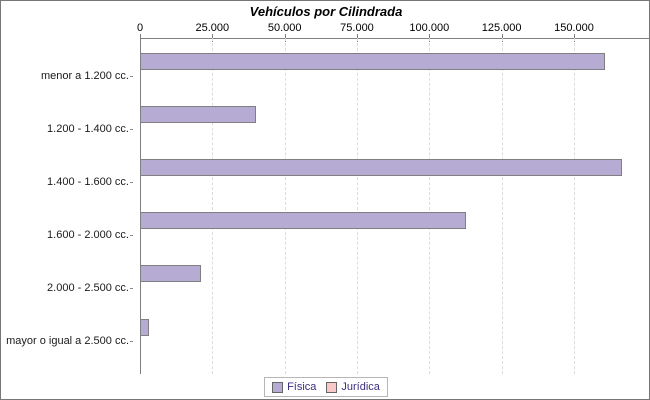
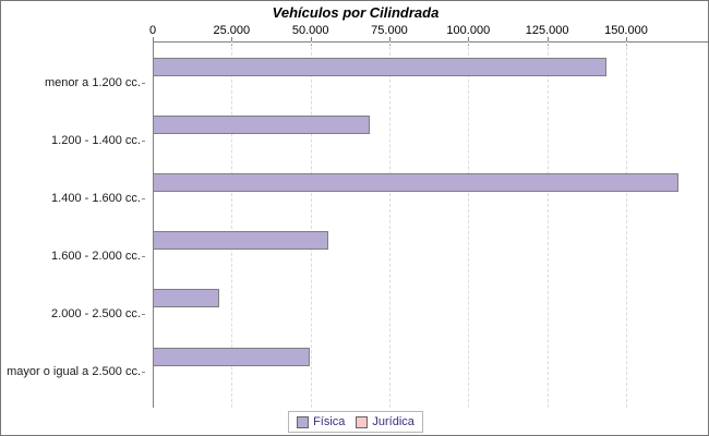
Física/menor a 1.200 cc.: 160000 -> 143000
Física/1.200 - 1.400 cc.: 40000 -> 68000
Física/1.600 - 2.000 cc.: 112000 -> 55000
Física/mayor o igual a 2.500 cc.: 2000 -> 49000
